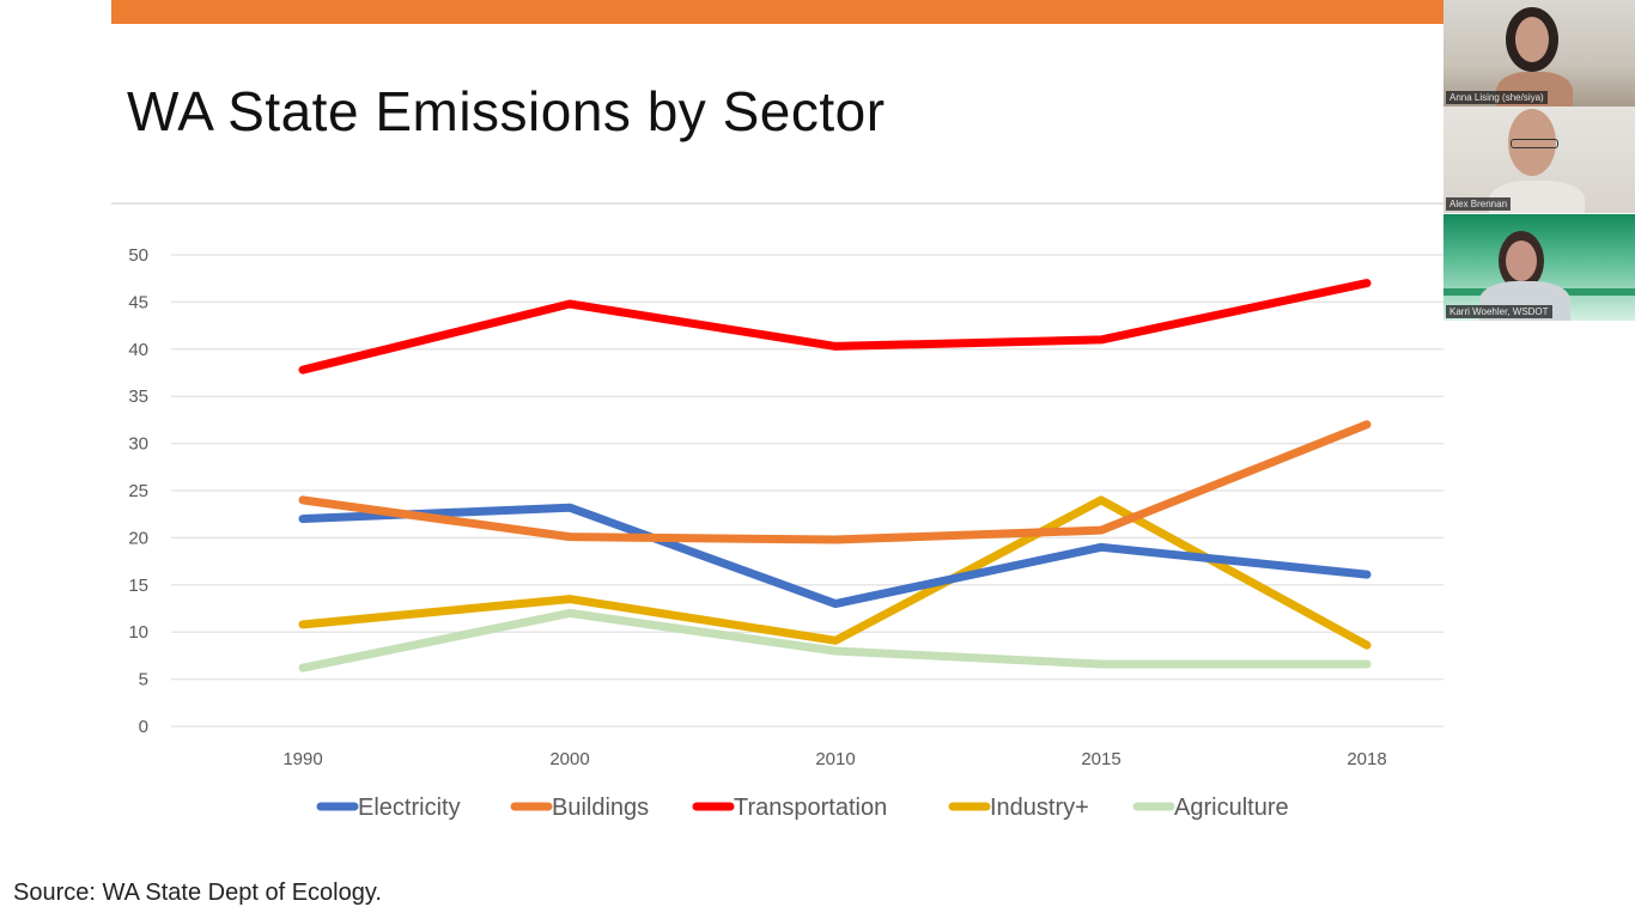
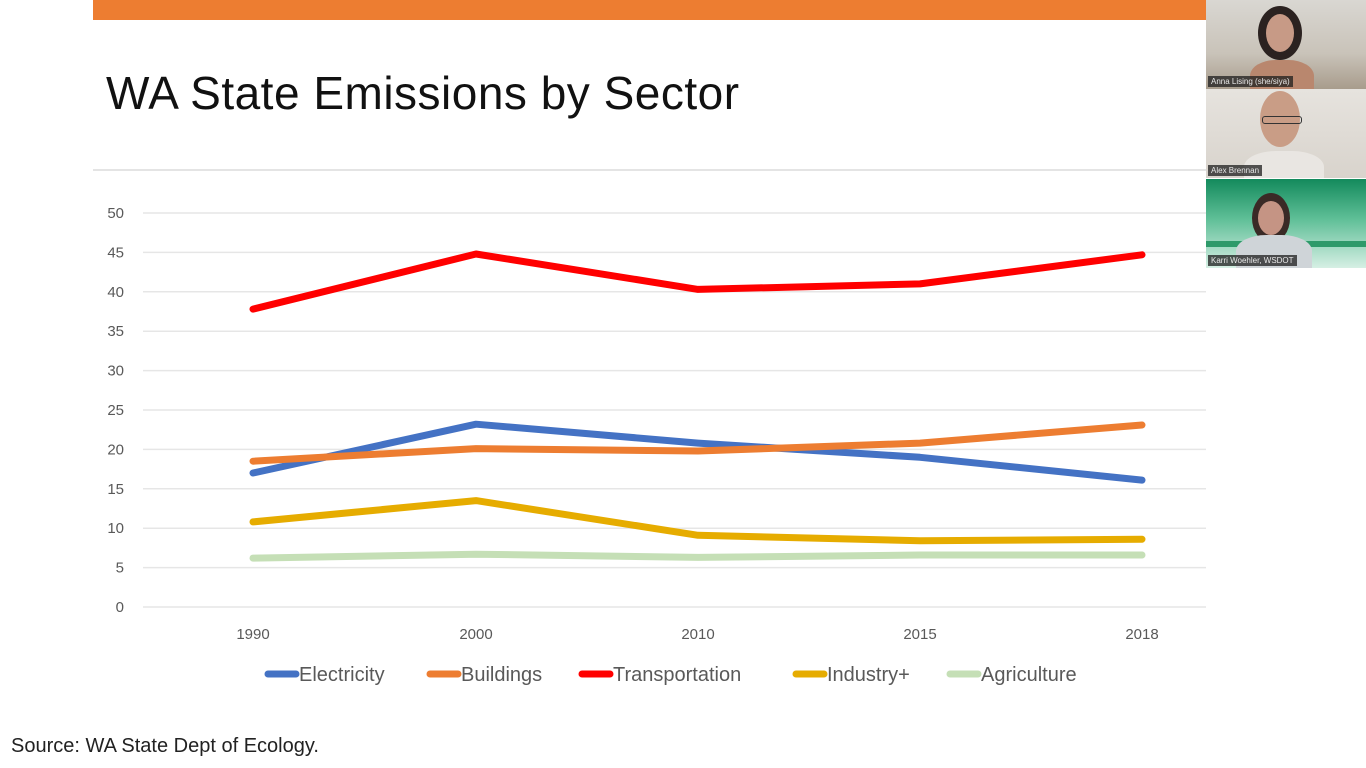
Electricity/1990: 22 -> 17
Buildings/1990: 24 -> 18
Agriculture/2000: 12 -> 7
Electricity/2010: 13 -> 21
Agriculture/2010: 8 -> 6
Industry+/2015: 24 -> 8
Buildings/2018: 32 -> 23
Transportation/2018: 47 -> 45
